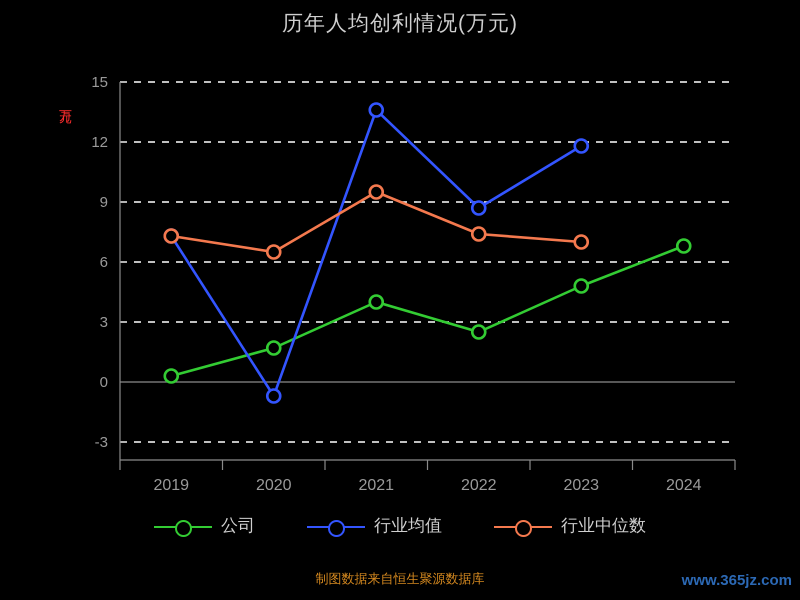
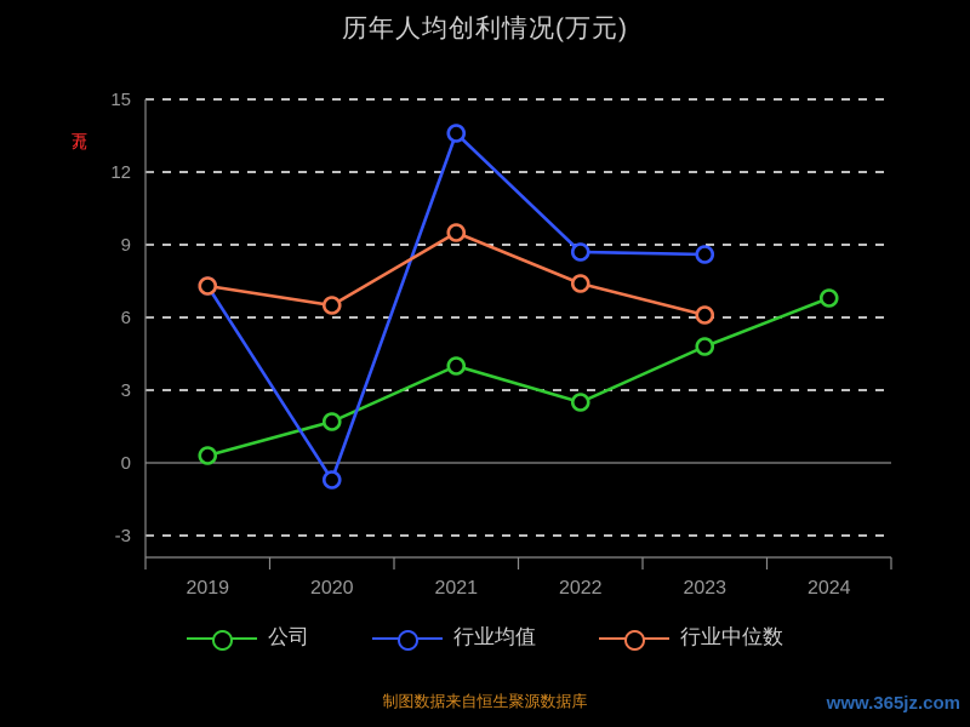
行业均值/2023: 11.8 -> 8.6
行业中位数/2023: 7.0 -> 6.1
